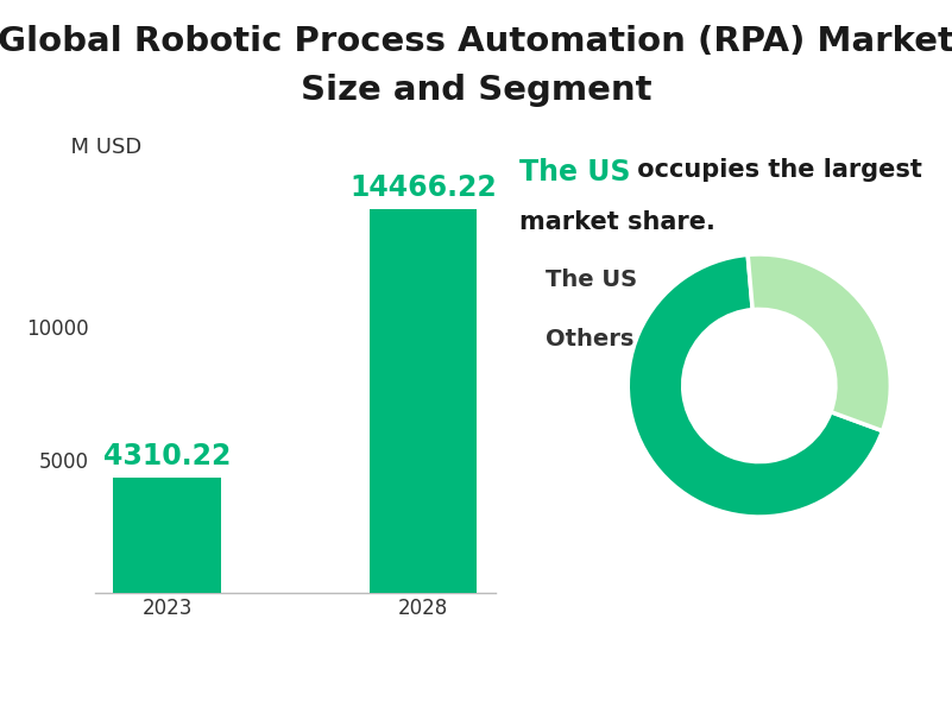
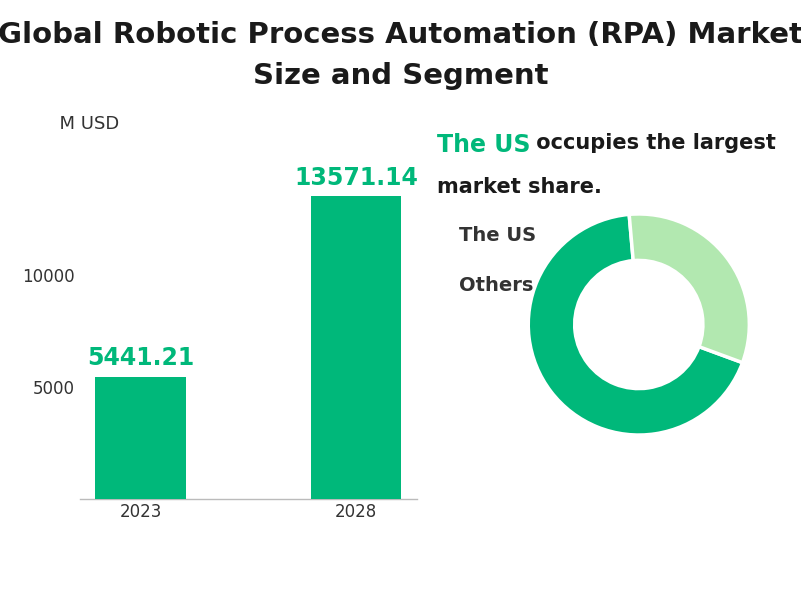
2023: 4310.22 -> 5441.21
2028: 14466.22 -> 13571.14
